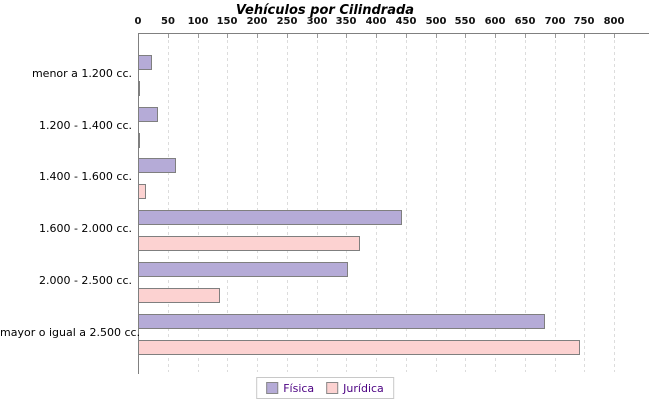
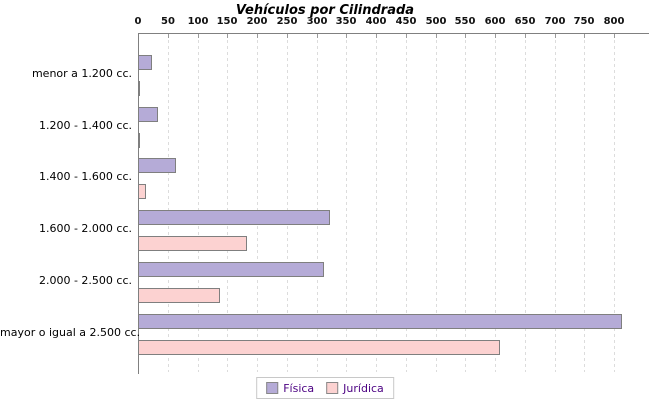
Física/1.600 - 2.000 cc.: 440 -> 320
Jurídica/1.600 - 2.000 cc.: 370 -> 180
Física/2.000 - 2.500 cc.: 350 -> 310
Física/mayor o igual a 2.500 cc.: 680 -> 810
Jurídica/mayor o igual a 2.500 cc.: 740 -> 600
